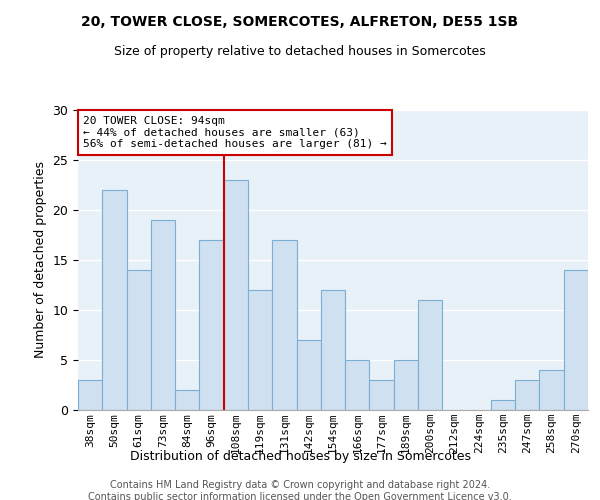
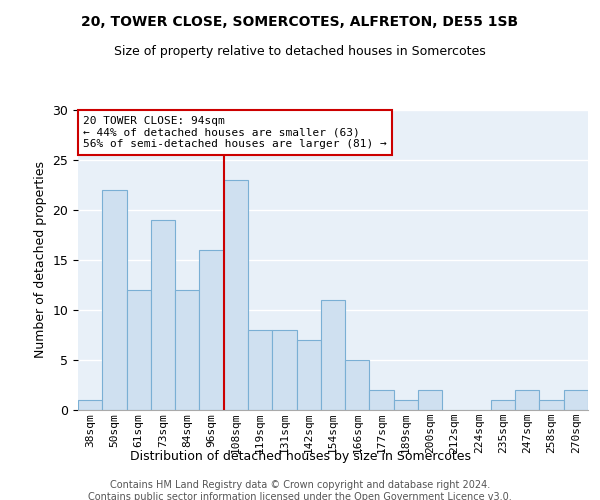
38sqm: 3 -> 1
61sqm: 14 -> 12
84sqm: 2 -> 12
96sqm: 17 -> 16
119sqm: 12 -> 8
131sqm: 17 -> 8
154sqm: 12 -> 11
177sqm: 3 -> 2
189sqm: 5 -> 1
200sqm: 11 -> 2
247sqm: 3 -> 2
258sqm: 4 -> 1
270sqm: 14 -> 2
